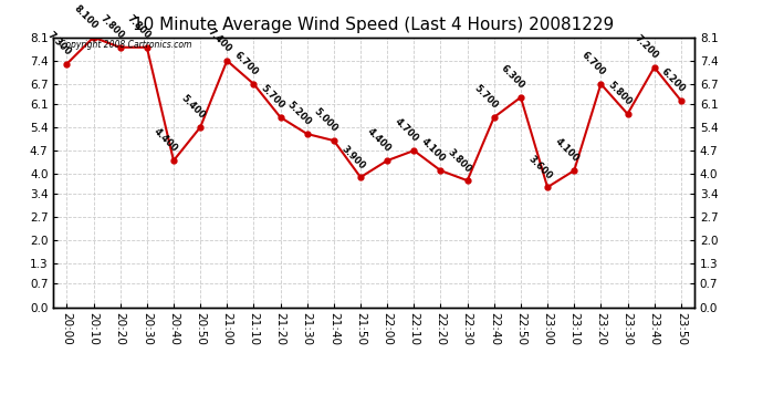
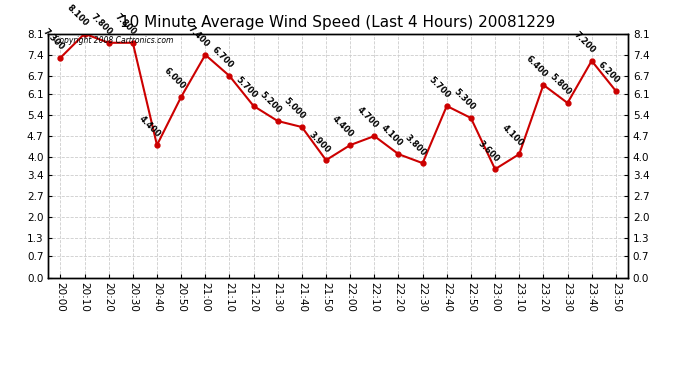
20:50: 5.400 -> 6.000
22:50: 6.300 -> 5.300
23:20: 6.700 -> 6.400
